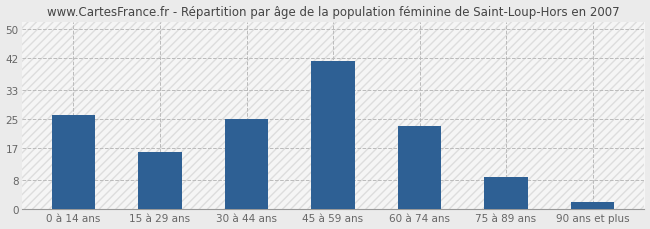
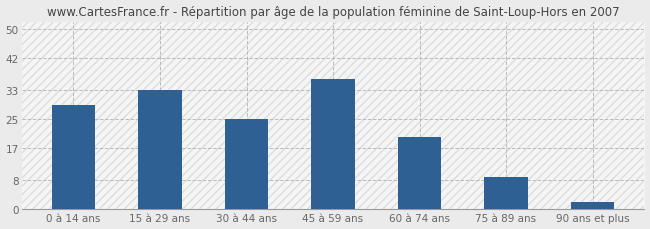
0 à 14 ans: 26 -> 29
15 à 29 ans: 16 -> 33
45 à 59 ans: 41 -> 36
60 à 74 ans: 23 -> 20
